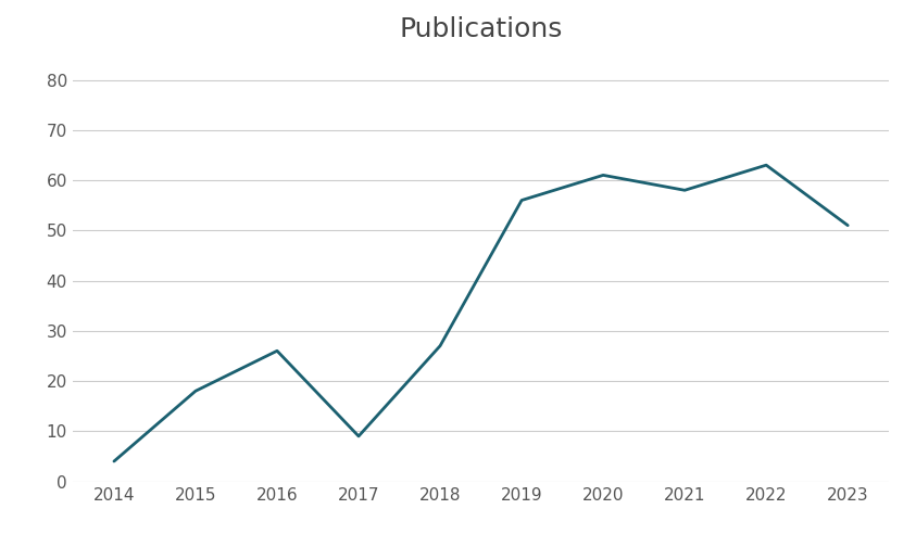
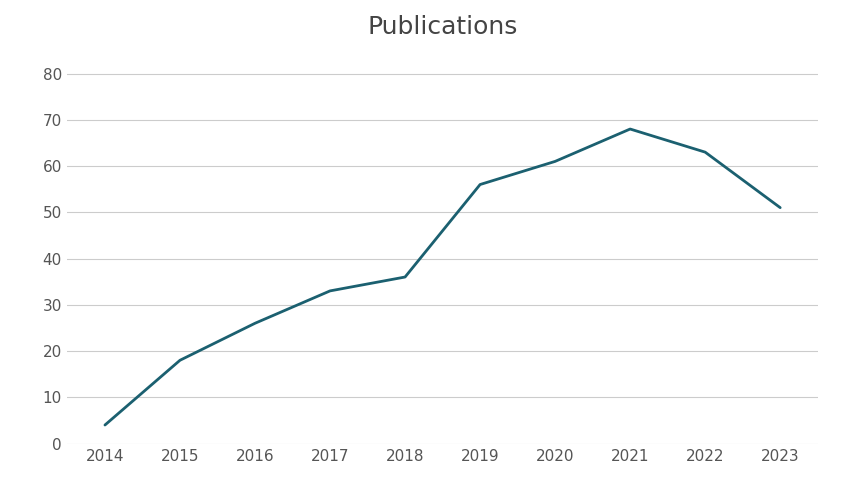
2017: 9 -> 33
2018: 27 -> 36
2021: 58 -> 68
